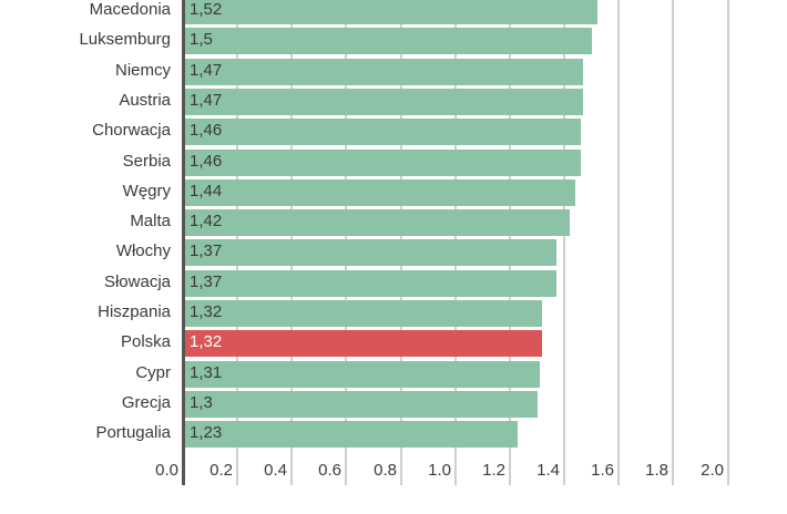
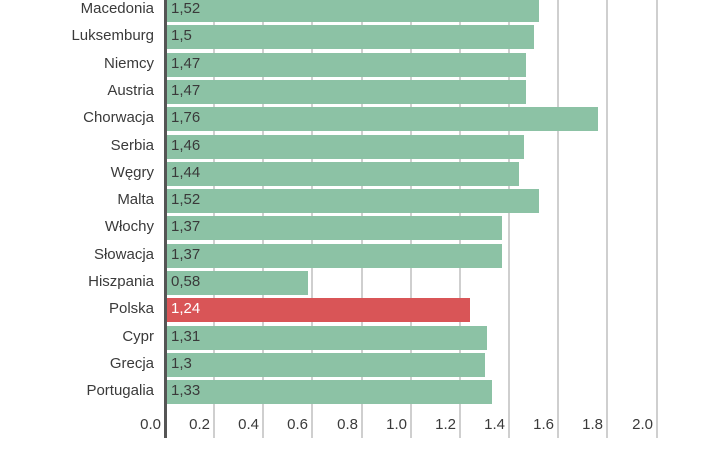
Chorwacja: 1,46 -> 1,76
Malta: 1,42 -> 1,52
Hiszpania: 1,32 -> 0,58
Polska: 1,32 -> 1,24
Portugalia: 1,23 -> 1,33
